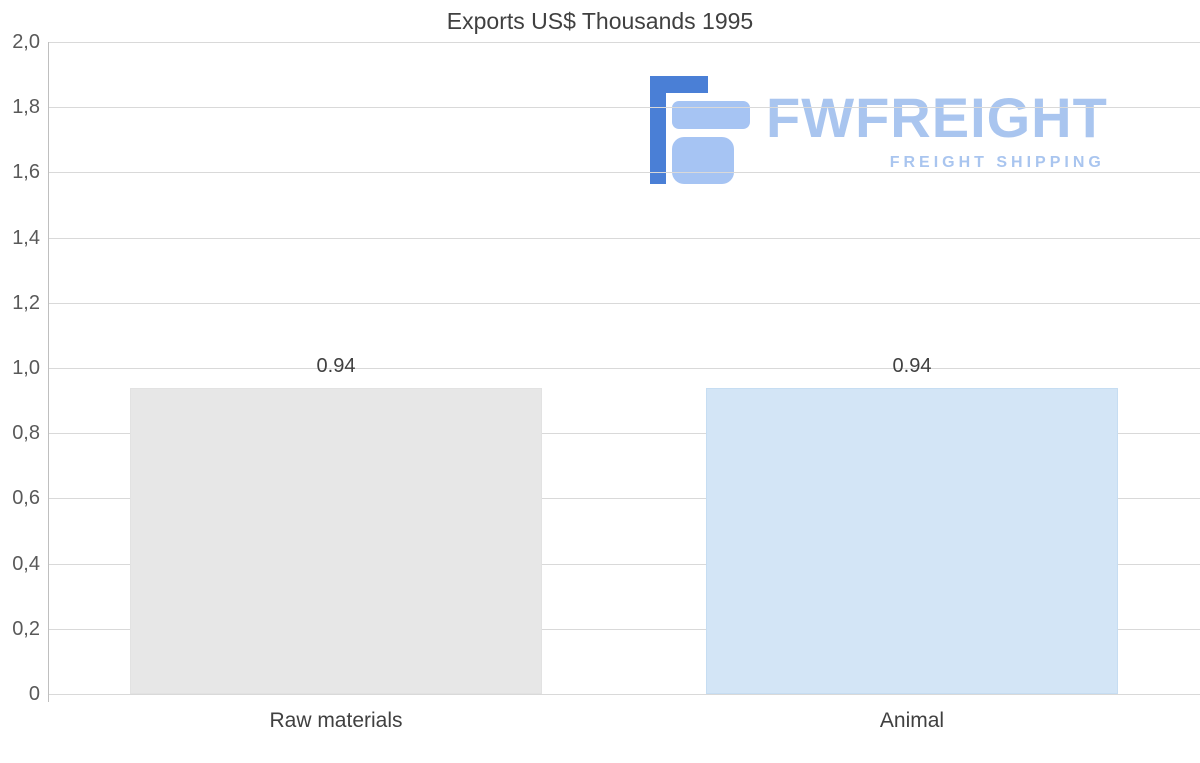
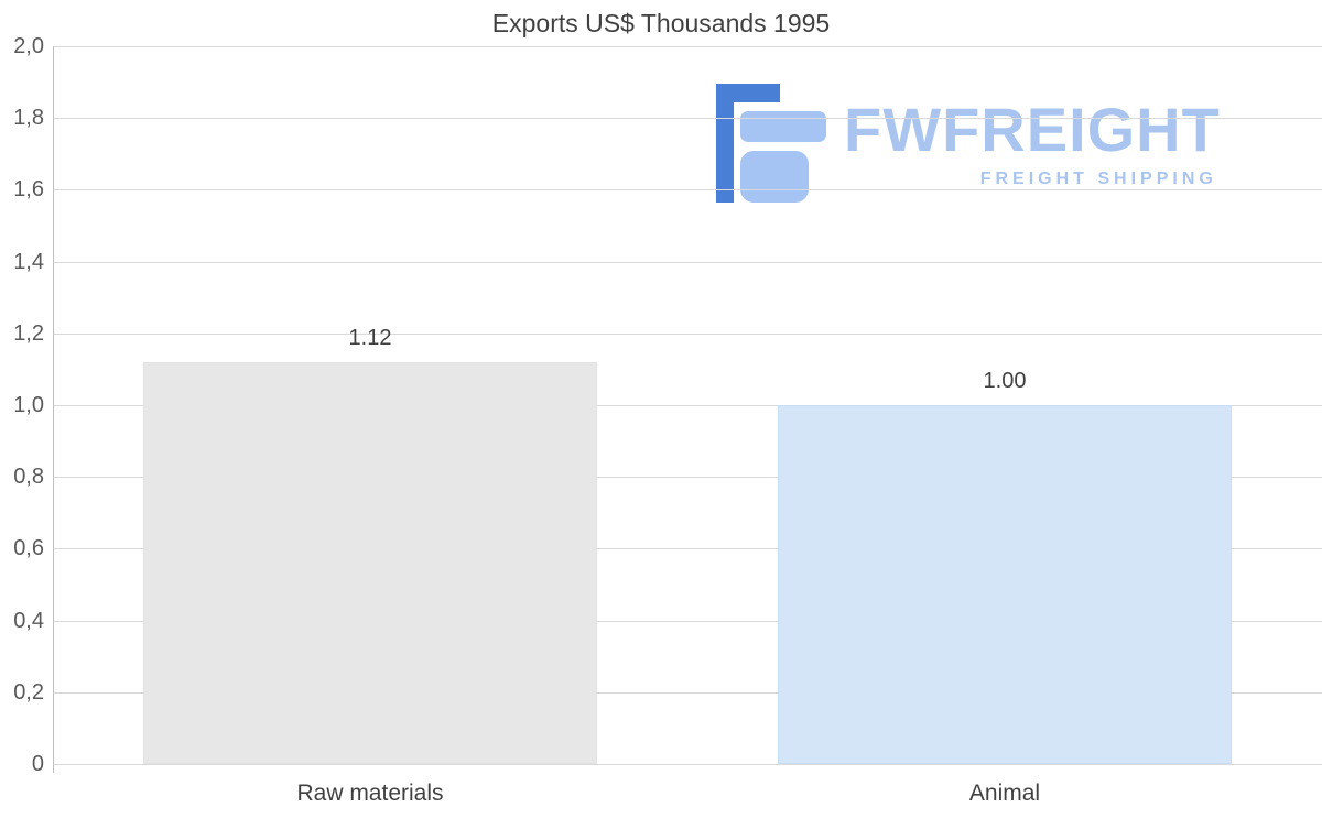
Raw materials: 0.94 -> 1.12
Animal: 0.94 -> 1.00
